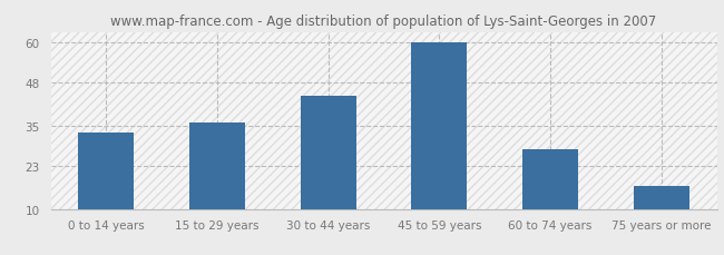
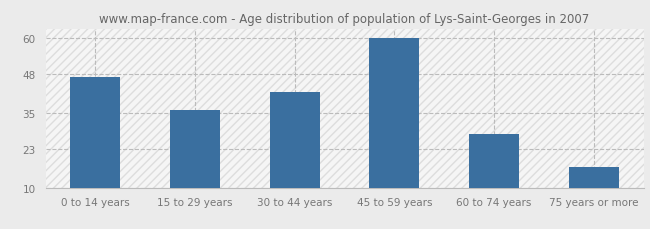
0 to 14 years: 33 -> 47
30 to 44 years: 44 -> 42
